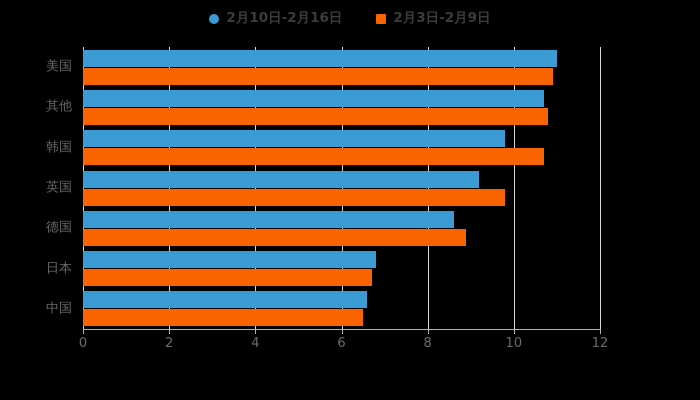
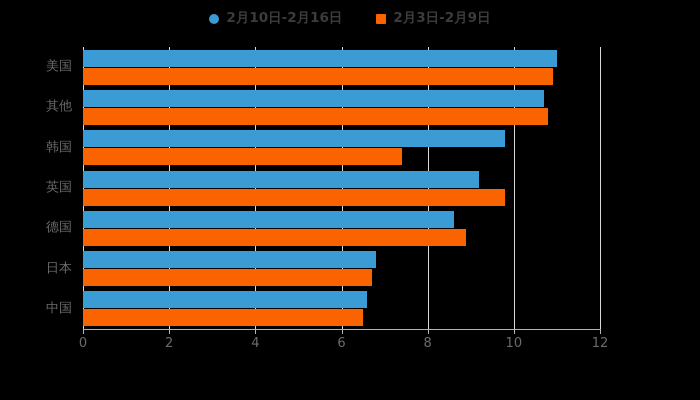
2月3日-2月9日/韩国: 10.7 -> 7.4
